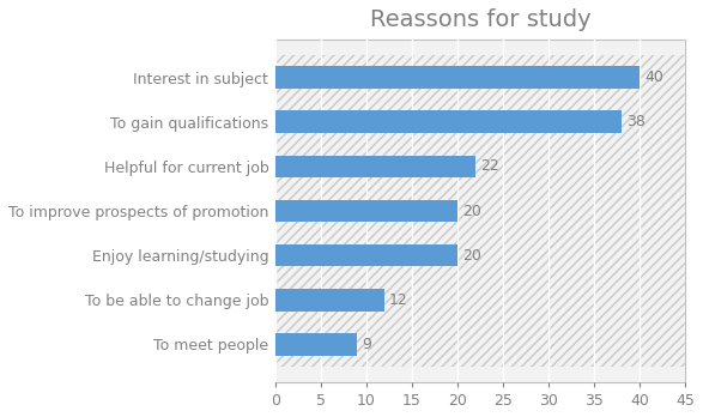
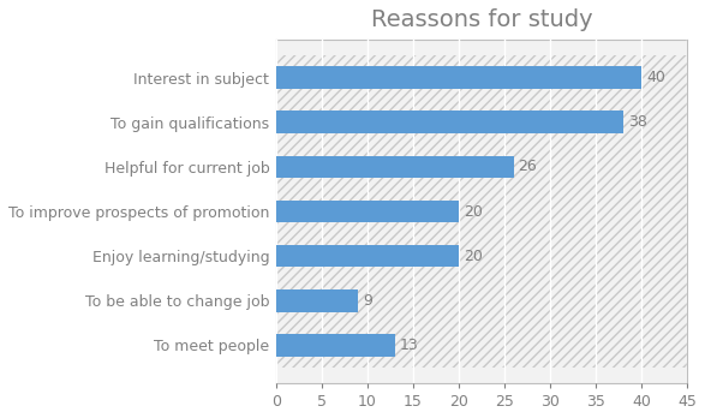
Helpful for current job: 22 -> 26
To be able to change job: 12 -> 9
To meet people: 9 -> 13
